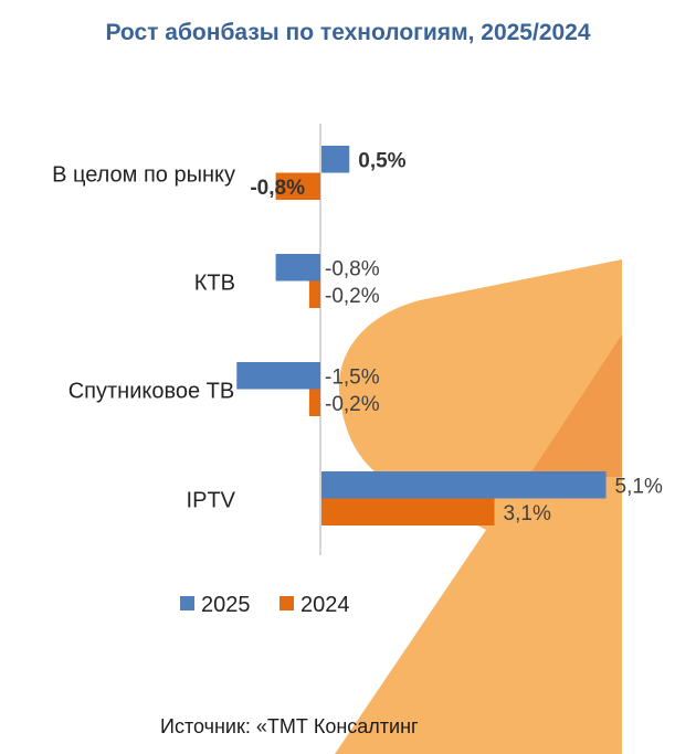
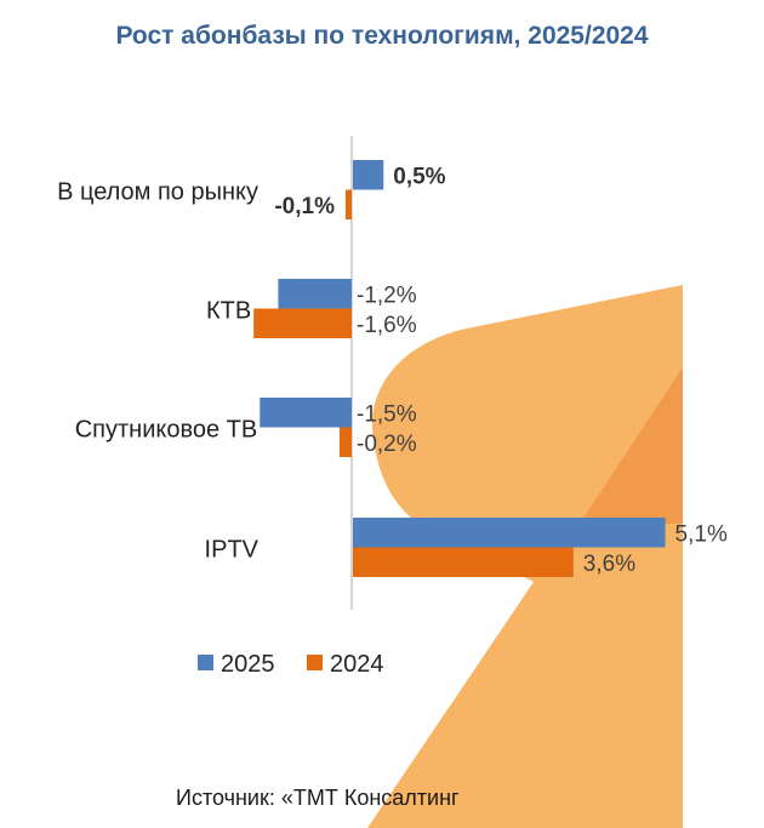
2024/В целом по рынку: -0,8% -> -0,1%
2025/КТВ: -0,8% -> -1,2%
2024/КТВ: -0,2% -> -1,6%
2024/IPTV: 3,1% -> 3,6%
